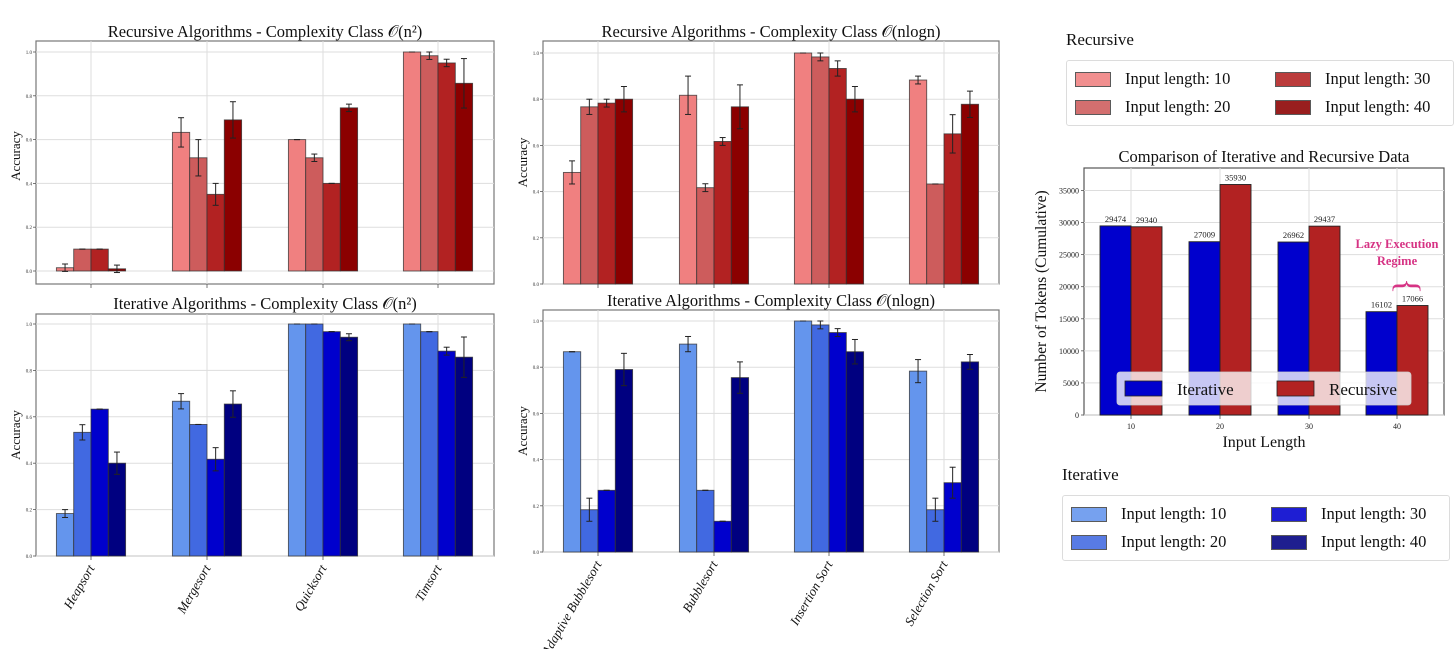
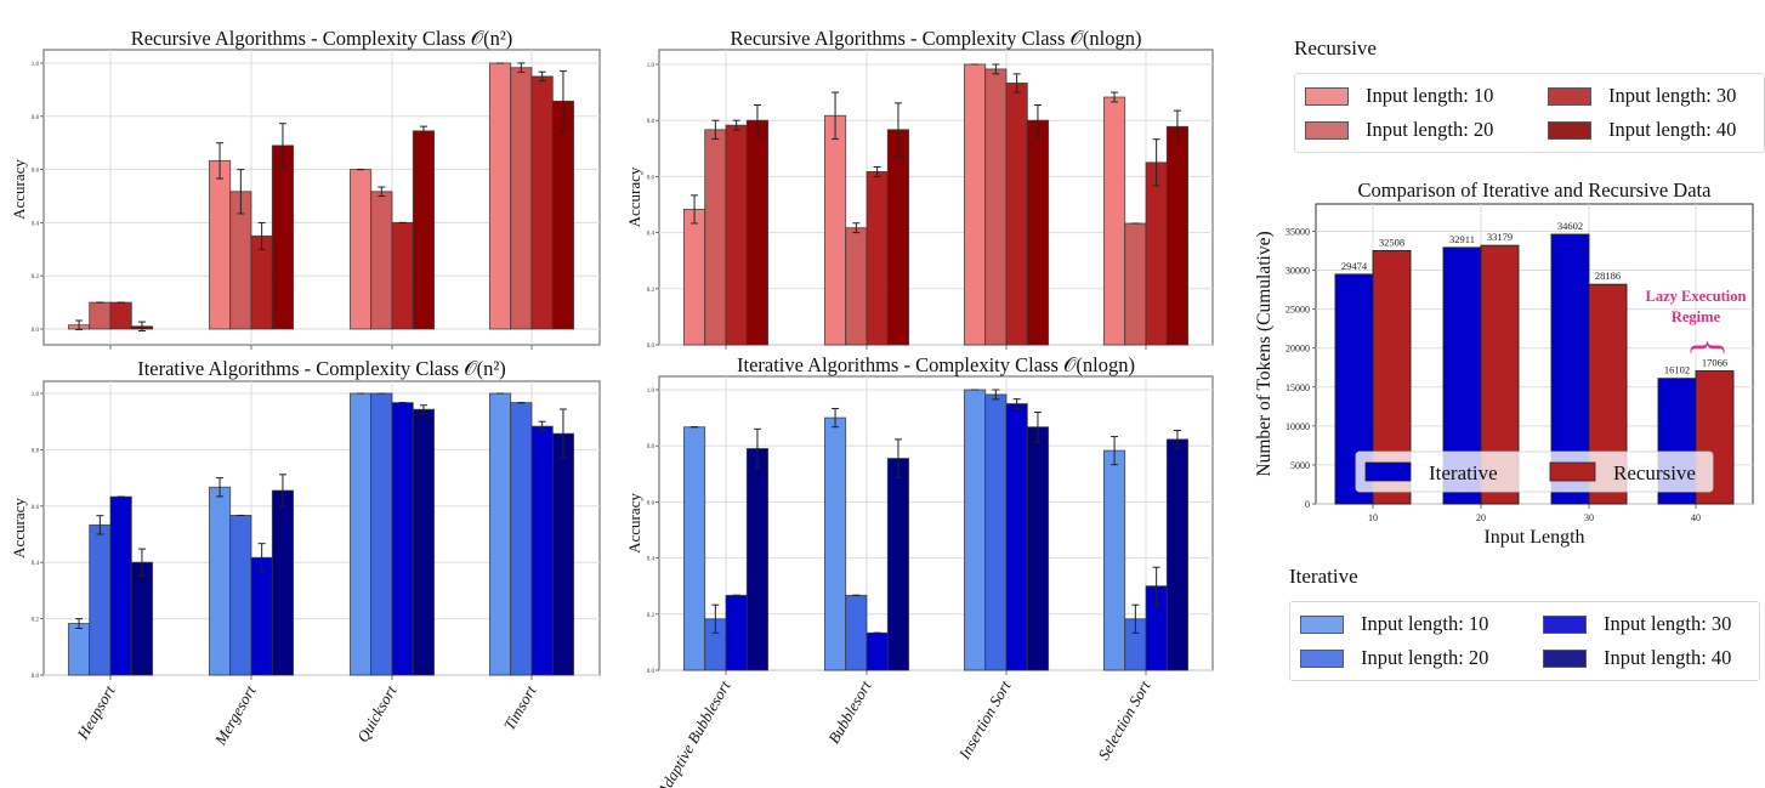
Comparison of Iterative and Recursive Data/Recursive/10: 29340 -> 32508
Comparison of Iterative and Recursive Data/Iterative/20: 27009 -> 32911
Comparison of Iterative and Recursive Data/Recursive/20: 35930 -> 33179
Comparison of Iterative and Recursive Data/Iterative/30: 26962 -> 34602
Comparison of Iterative and Recursive Data/Recursive/30: 29437 -> 28186
